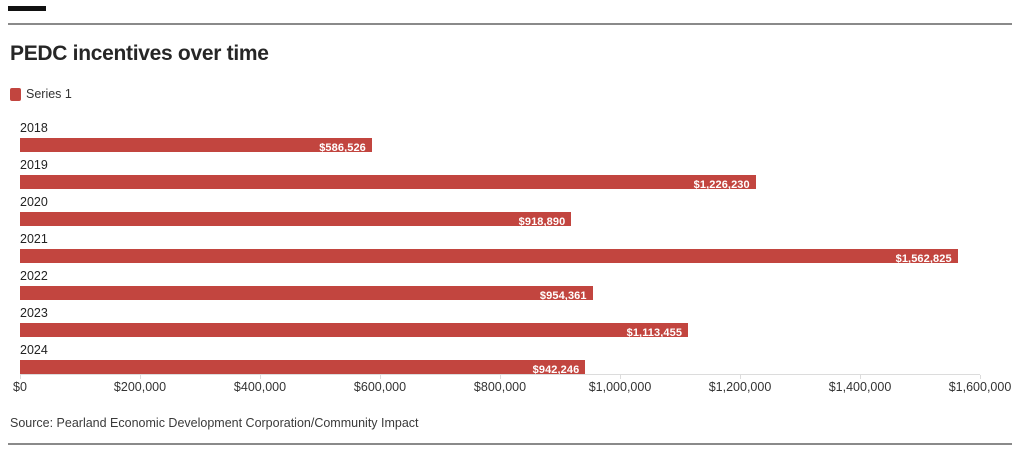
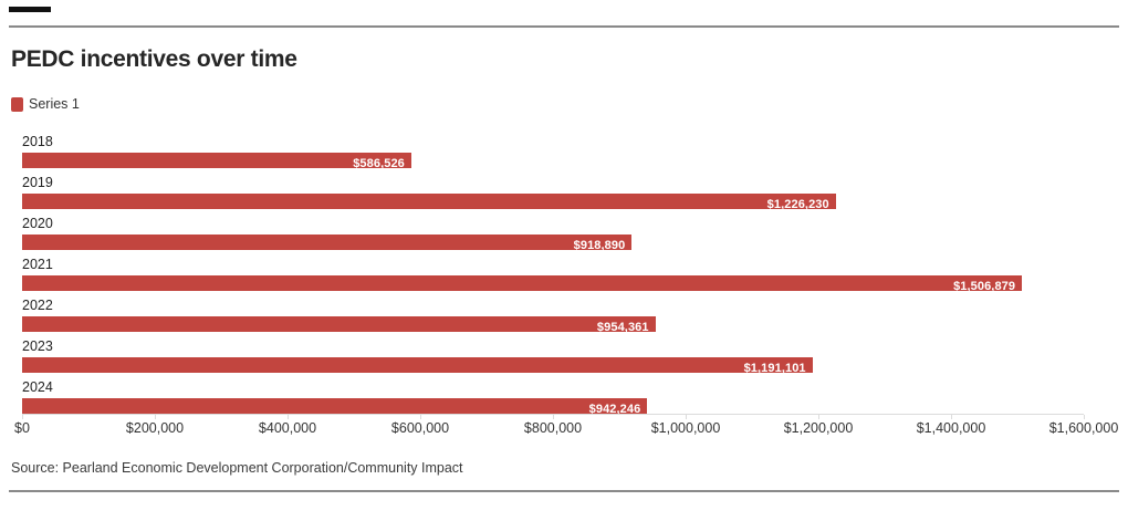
2021: $1,562,825 -> $1,506,879
2023: $1,113,455 -> $1,191,101
